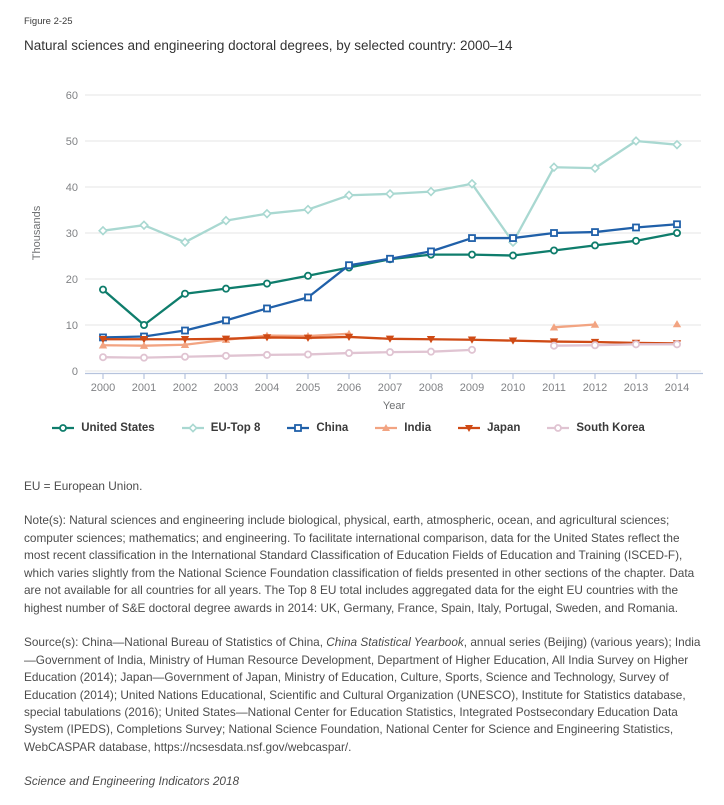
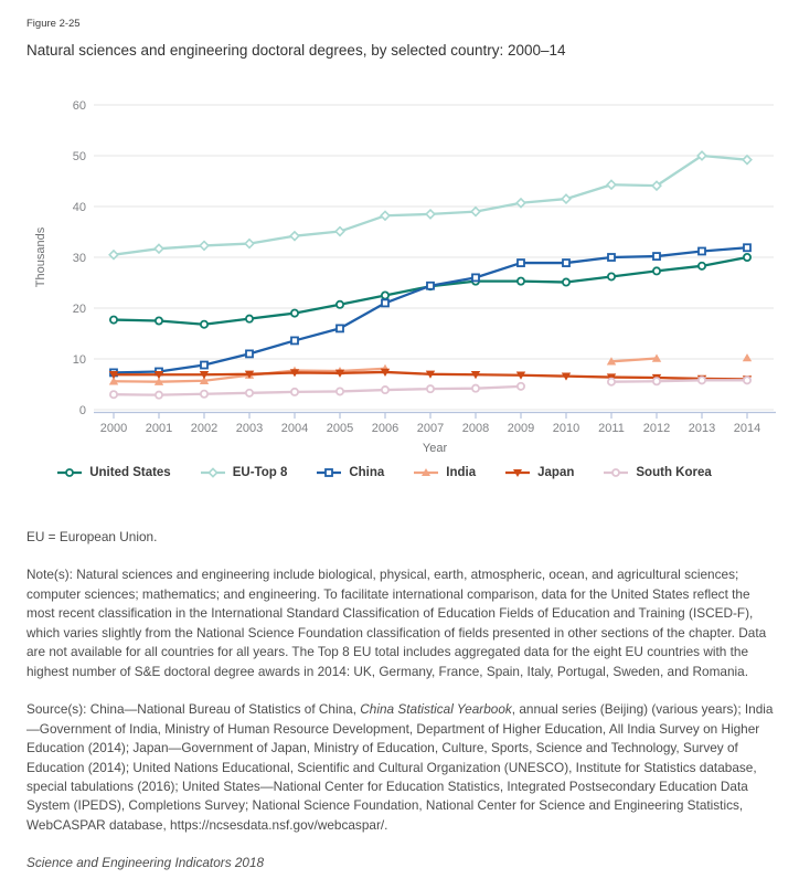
United States/2001: 10 -> 18
EU-Top 8/2002: 28 -> 32
China/2006: 23 -> 21
EU-Top 8/2010: 28 -> 42
